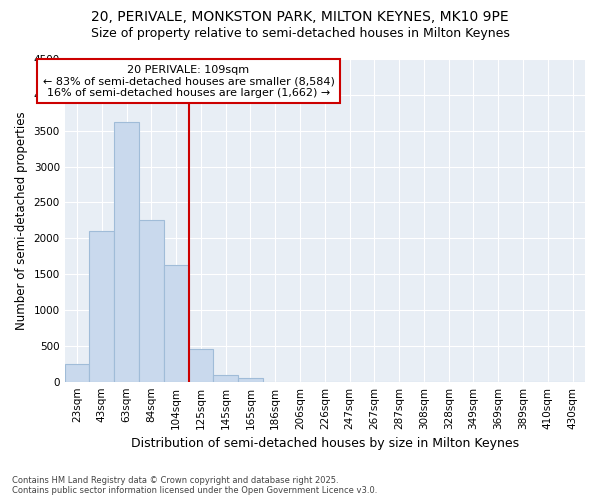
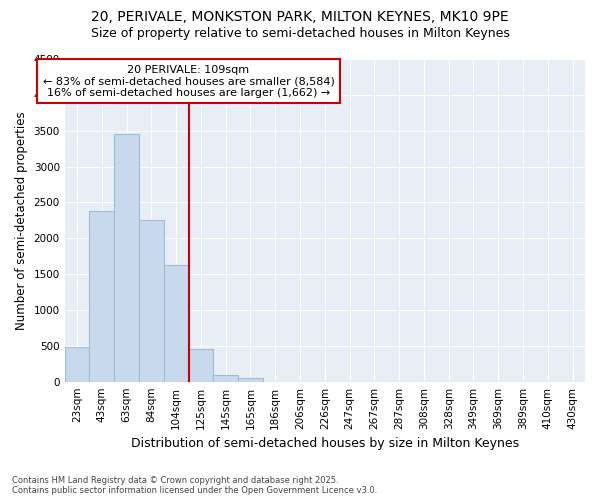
23sqm: 250 -> 480
43sqm: 2100 -> 2380
63sqm: 3620 -> 3460
